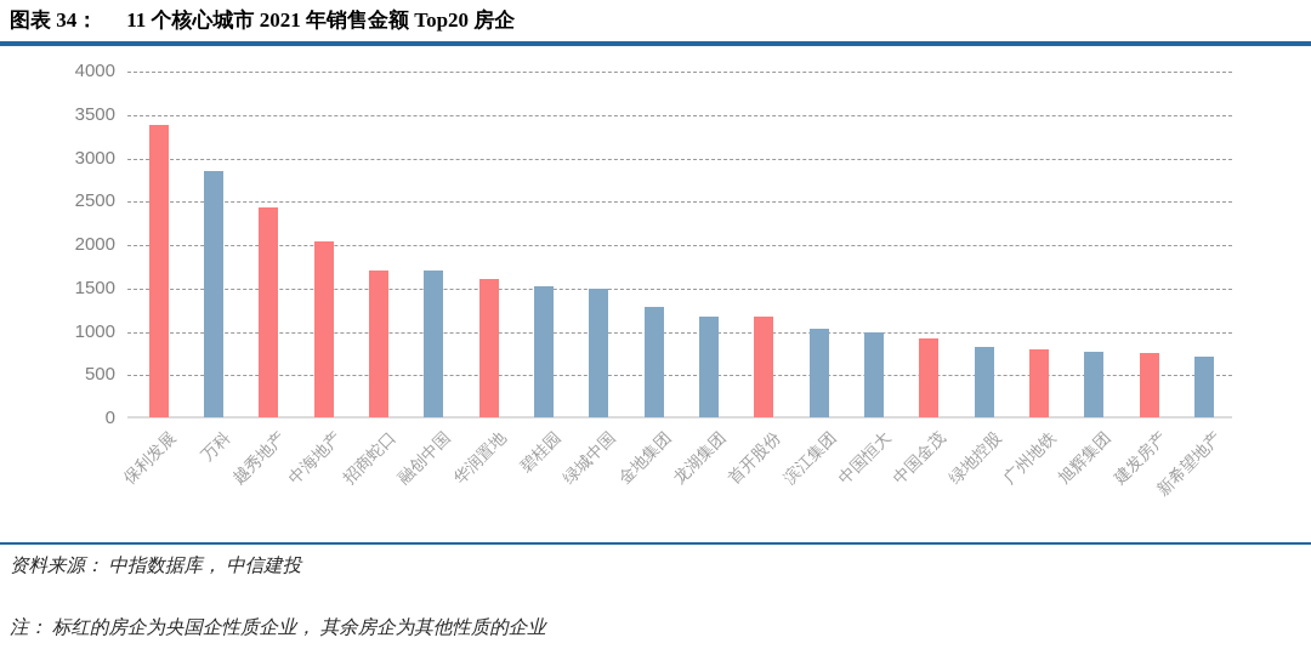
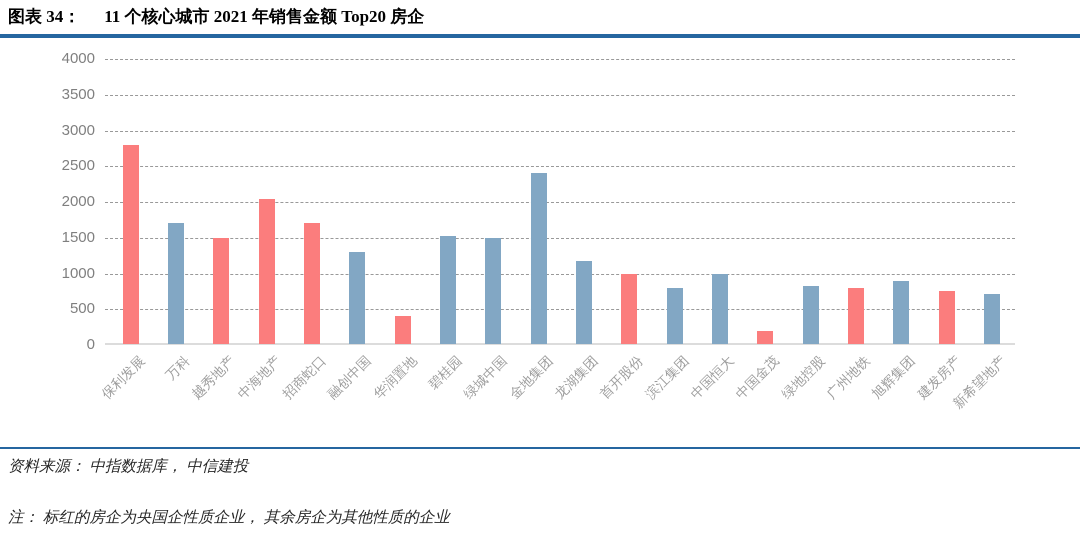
保利发展: 3400 -> 2800
万科: 2800 -> 1700
越秀地产: 2400 -> 1500
融创中国: 1700 -> 1300
华润置地: 1600 -> 400
金地集团: 1300 -> 2400
首开股份: 1200 -> 1000
滨江集团: 1000 -> 800
中国金茂: 900 -> 200
旭辉集团: 800 -> 900
